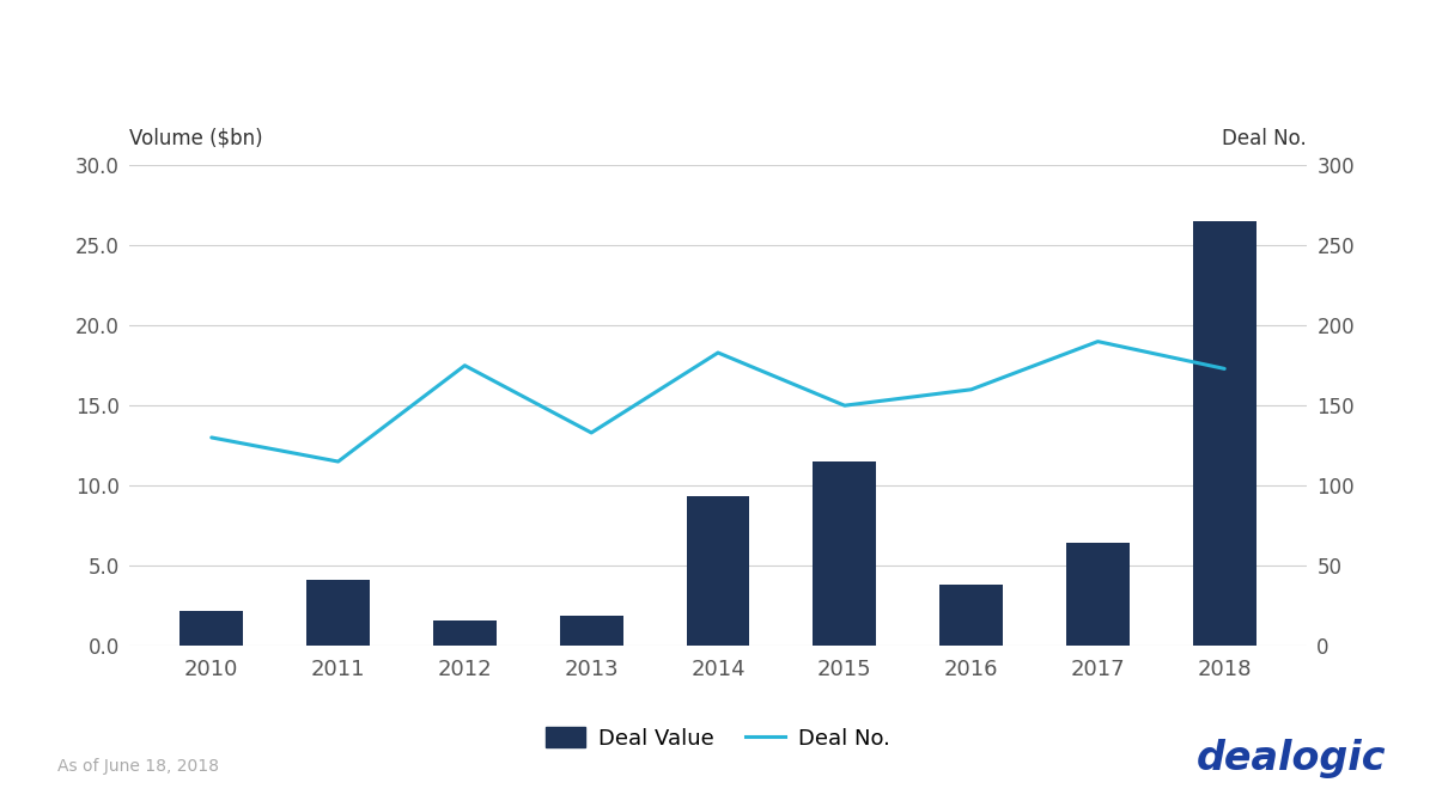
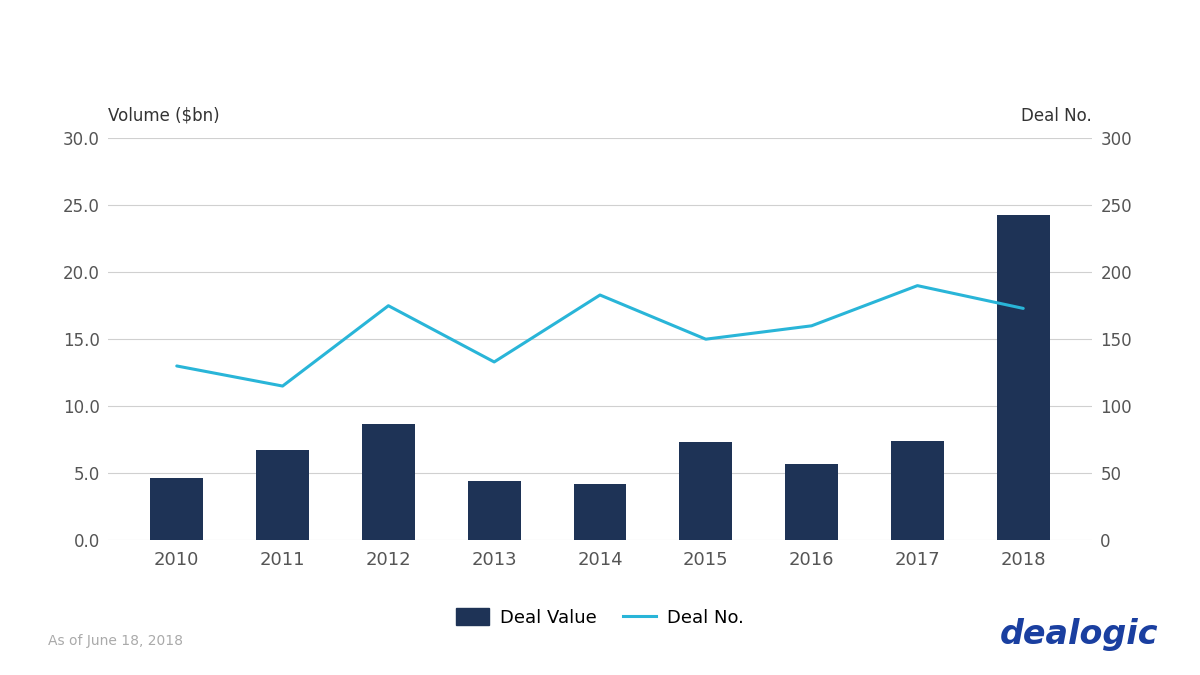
Deal Value/2010: 2.2 -> 4.6
Deal Value/2011: 4.1 -> 6.7
Deal Value/2012: 1.6 -> 8.7
Deal Value/2013: 1.9 -> 4.4
Deal Value/2014: 9.3 -> 4.2
Deal Value/2015: 11.5 -> 7.3
Deal Value/2016: 3.8 -> 5.7
Deal Value/2017: 6.4 -> 7.4
Deal Value/2018: 26.5 -> 24.3
